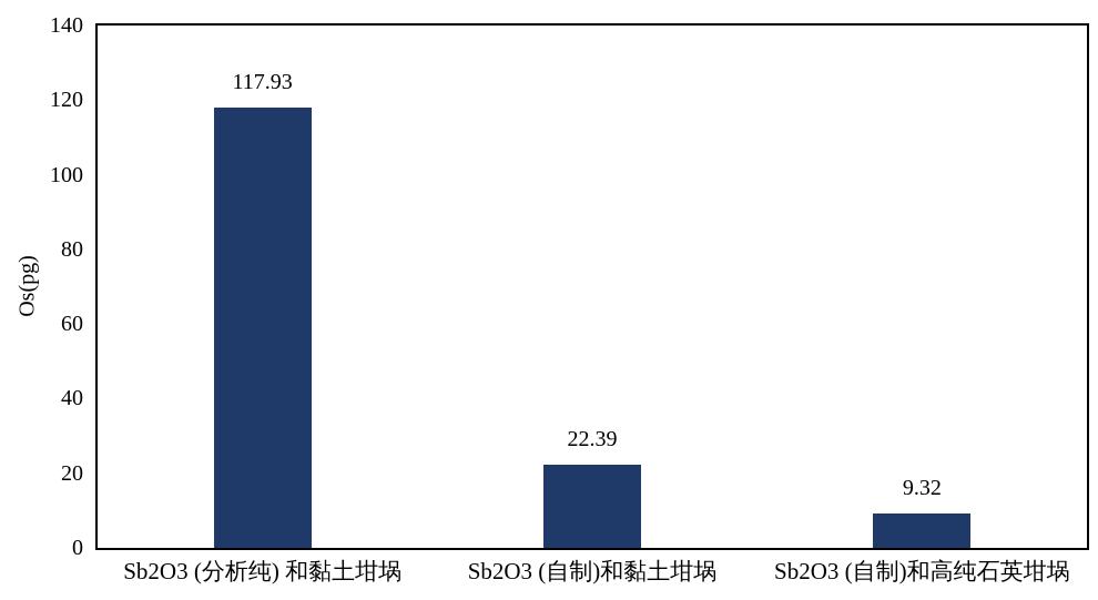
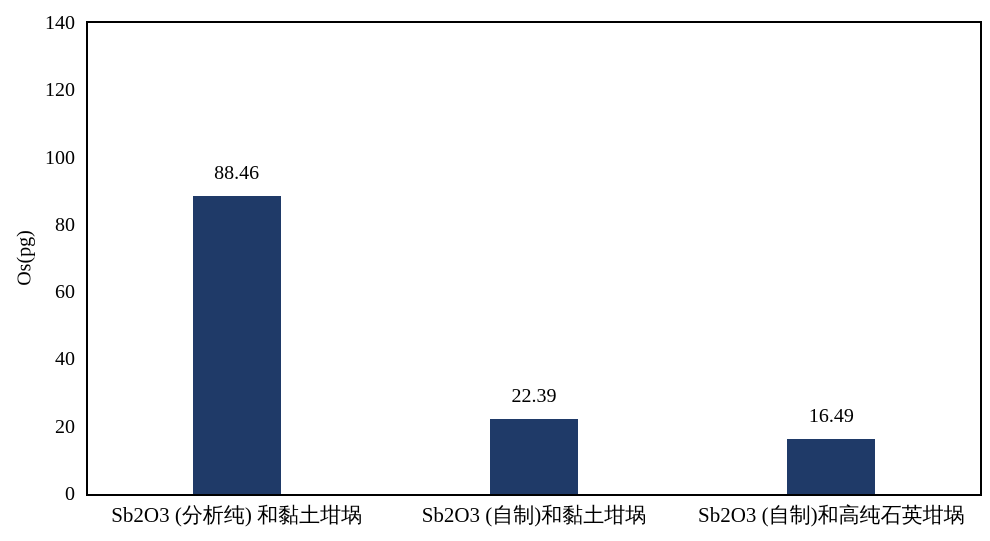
Sb2O3 (分析纯) 和黏土坩埚: 117.93 -> 88.46
Sb2O3 (自制)和高纯石英坩埚: 9.32 -> 16.49
